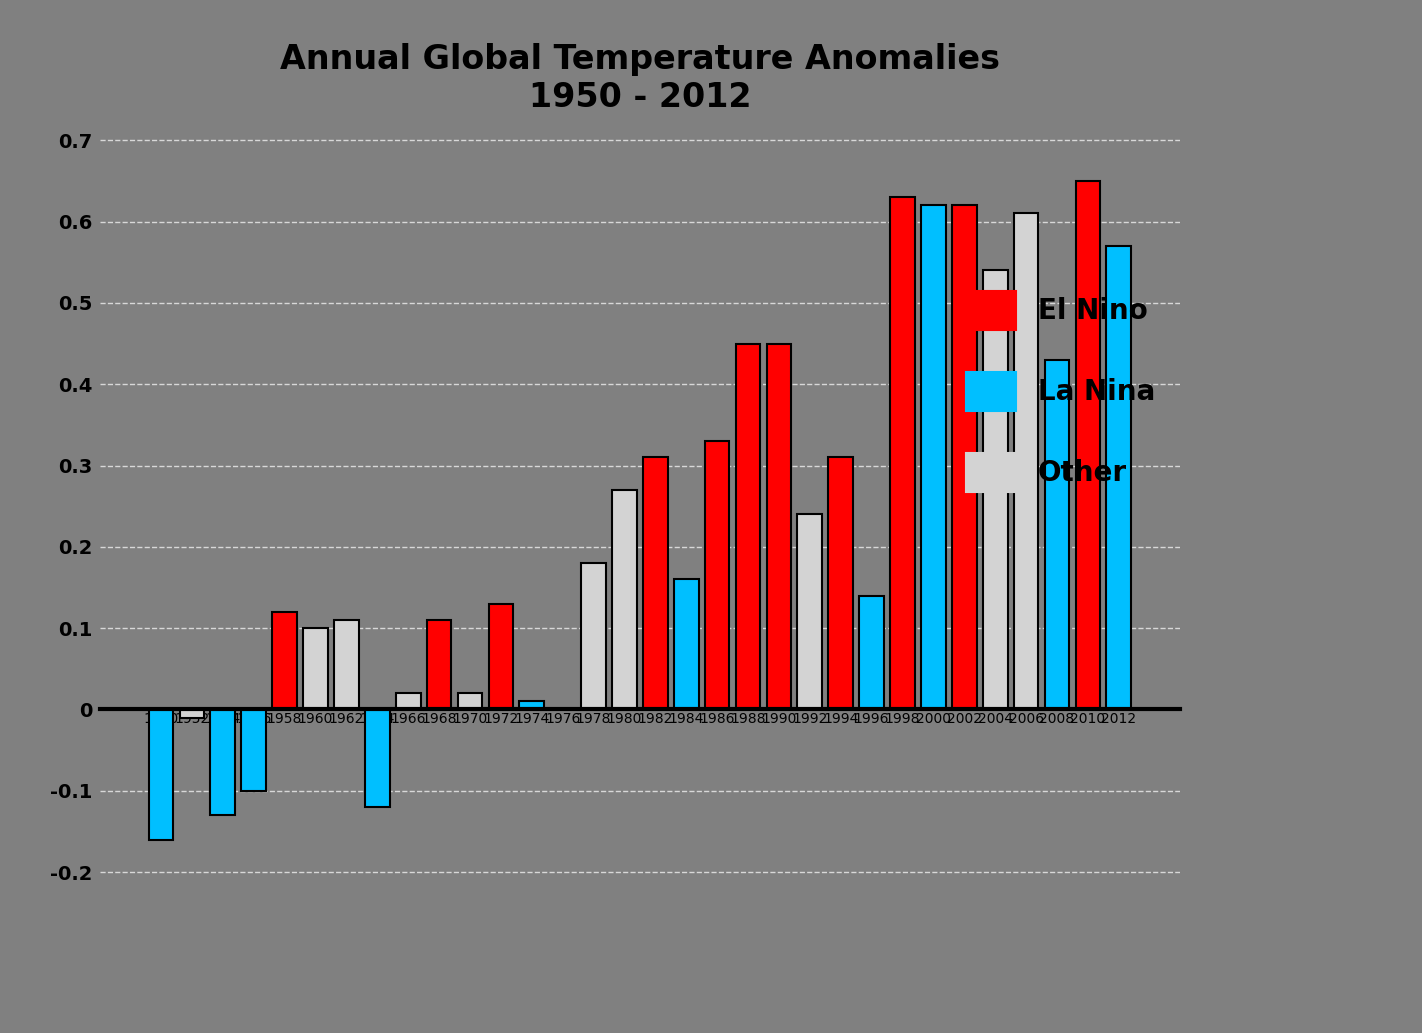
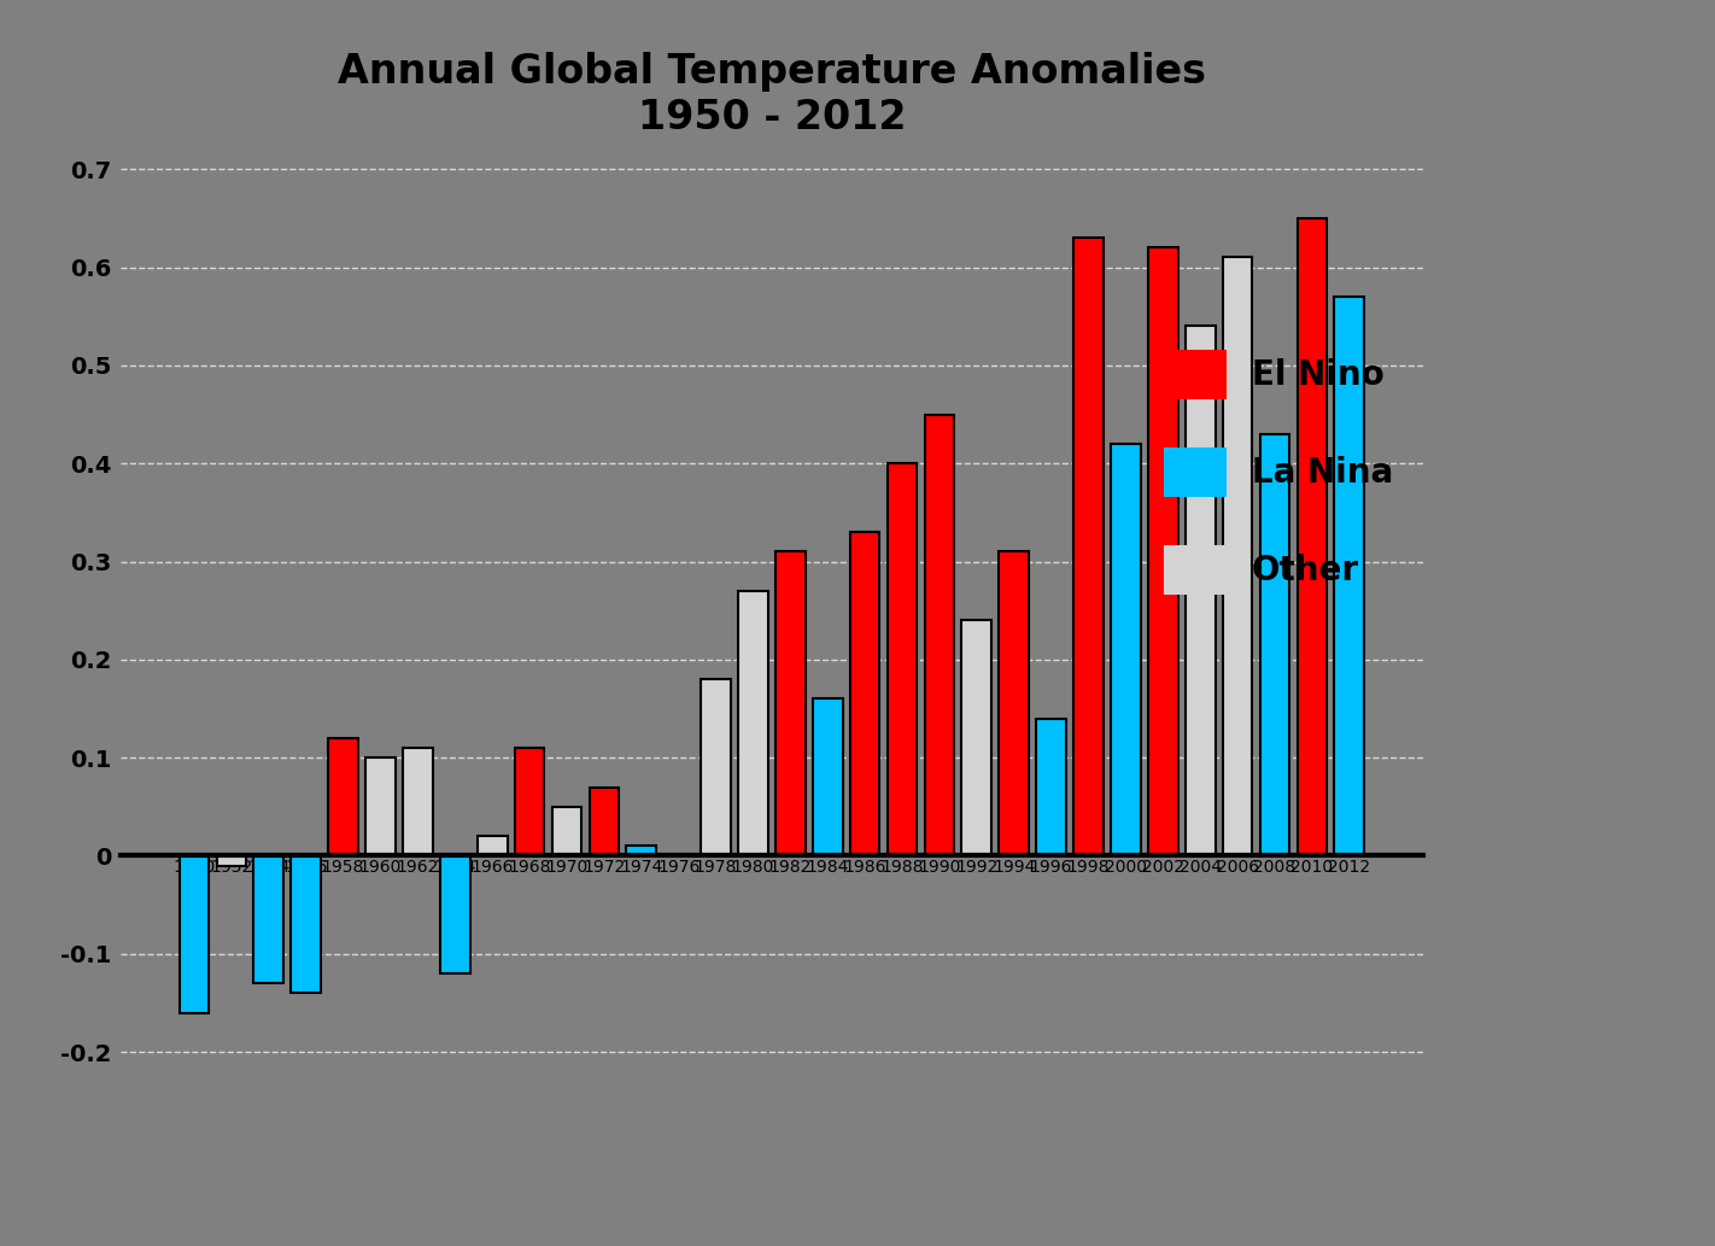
1956: -0.10 -> -0.14
1970: 0.02 -> 0.05
1972: 0.13 -> 0.07
1988: 0.45 -> 0.40
2000: 0.62 -> 0.42
